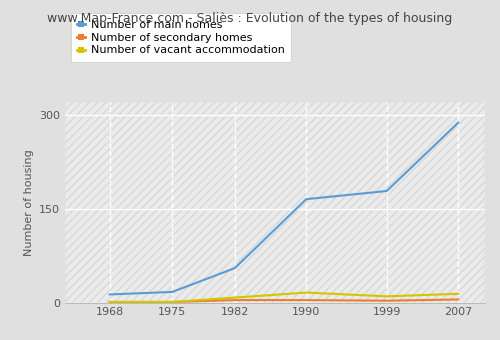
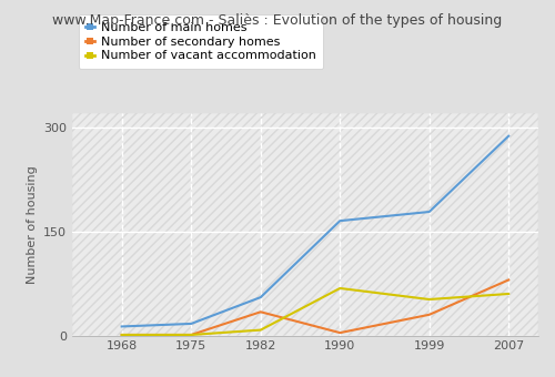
Number of secondary homes/1982: 4 -> 34
Number of vacant accommodation/1990: 16 -> 68
Number of secondary homes/1999: 3 -> 30
Number of vacant accommodation/1999: 10 -> 52
Number of secondary homes/2007: 5 -> 80
Number of vacant accommodation/2007: 14 -> 60
